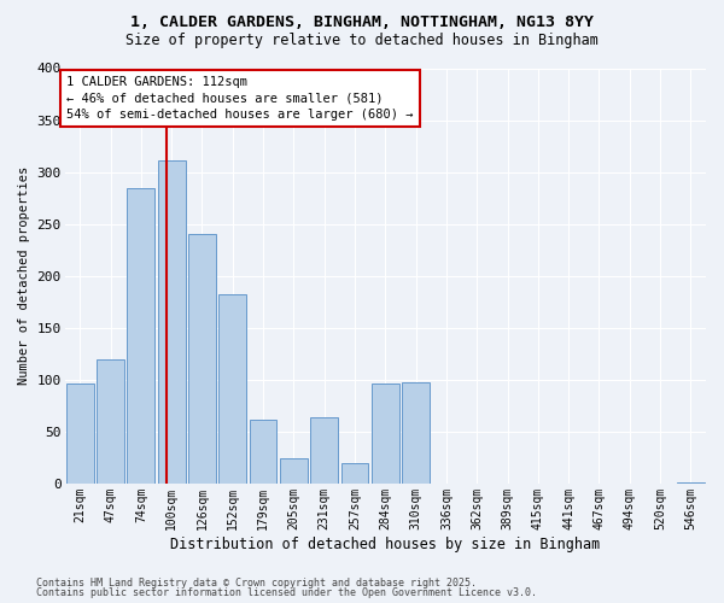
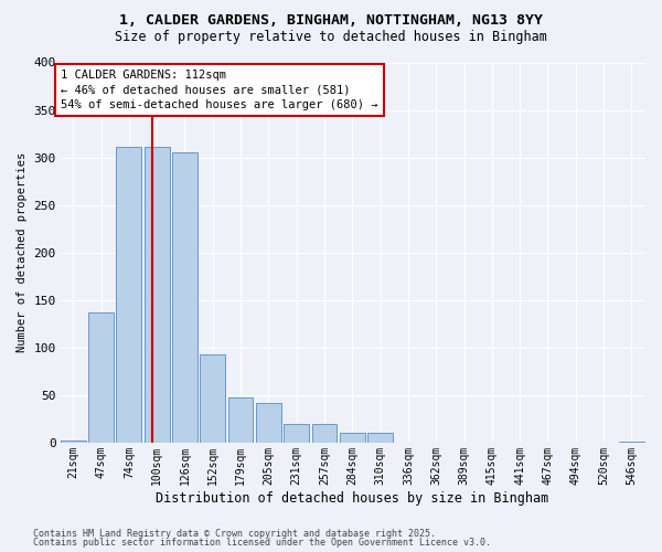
21sqm: 96 -> 2
47sqm: 120 -> 137
74sqm: 284 -> 311
126sqm: 240 -> 305
152sqm: 182 -> 93
179sqm: 62 -> 47
205sqm: 24 -> 42
231sqm: 64 -> 20
284sqm: 96 -> 10
310sqm: 98 -> 10
